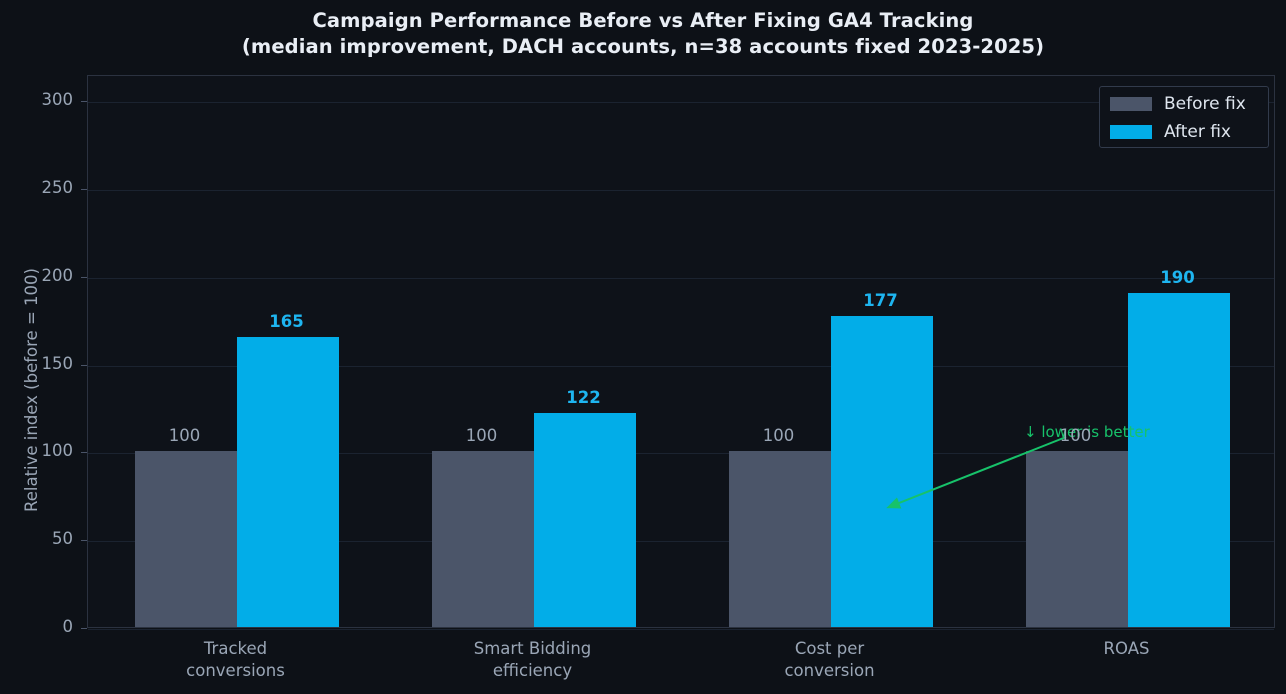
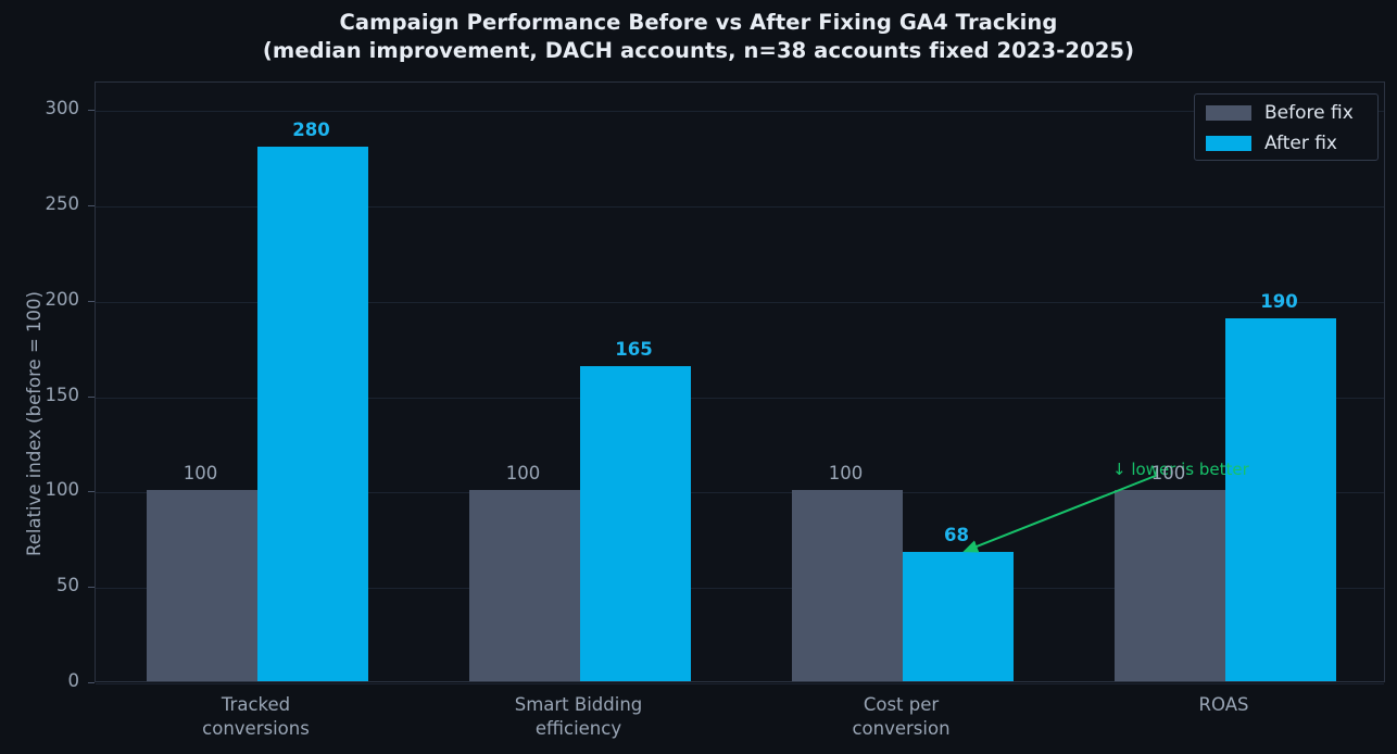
After fix/Tracked conversions: 165 -> 280
After fix/Smart Bidding efficiency: 122 -> 165
After fix/Cost per conversion: 177 -> 68
